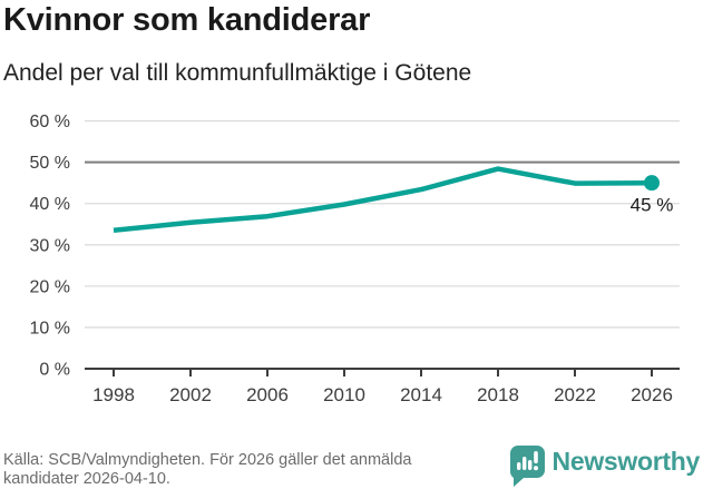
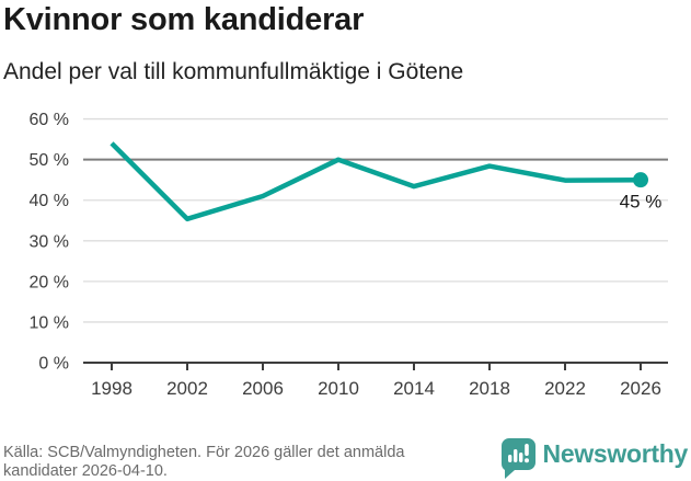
1998: 34% -> 54%
2006: 37% -> 41%
2010: 40% -> 50%
